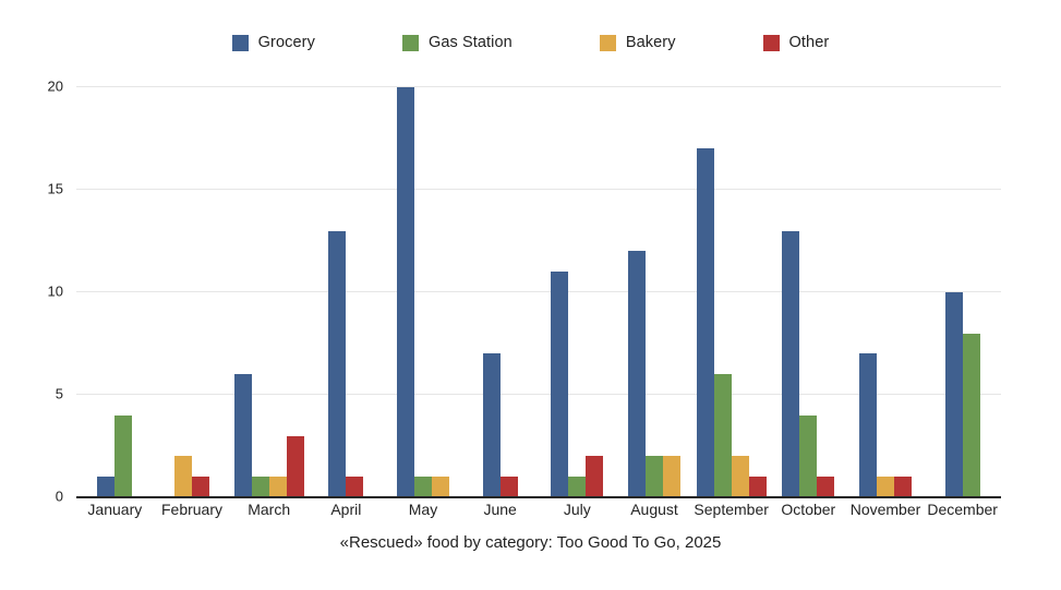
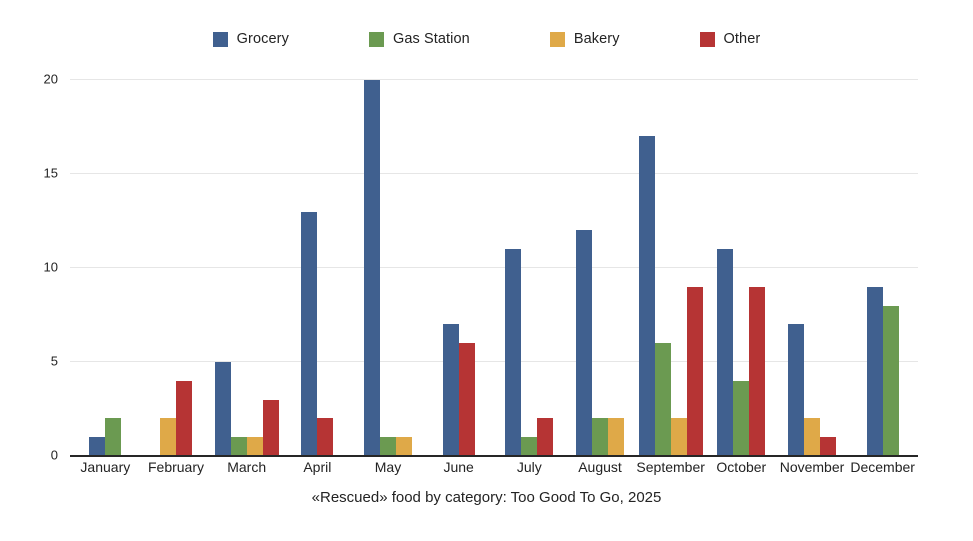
Gas Station/January: 4 -> 2
Other/February: 1 -> 4
Grocery/March: 6 -> 5
Other/April: 1 -> 2
Other/June: 1 -> 6
Other/September: 1 -> 9
Grocery/October: 13 -> 11
Other/October: 1 -> 9
Bakery/November: 1 -> 2
Grocery/December: 10 -> 9
